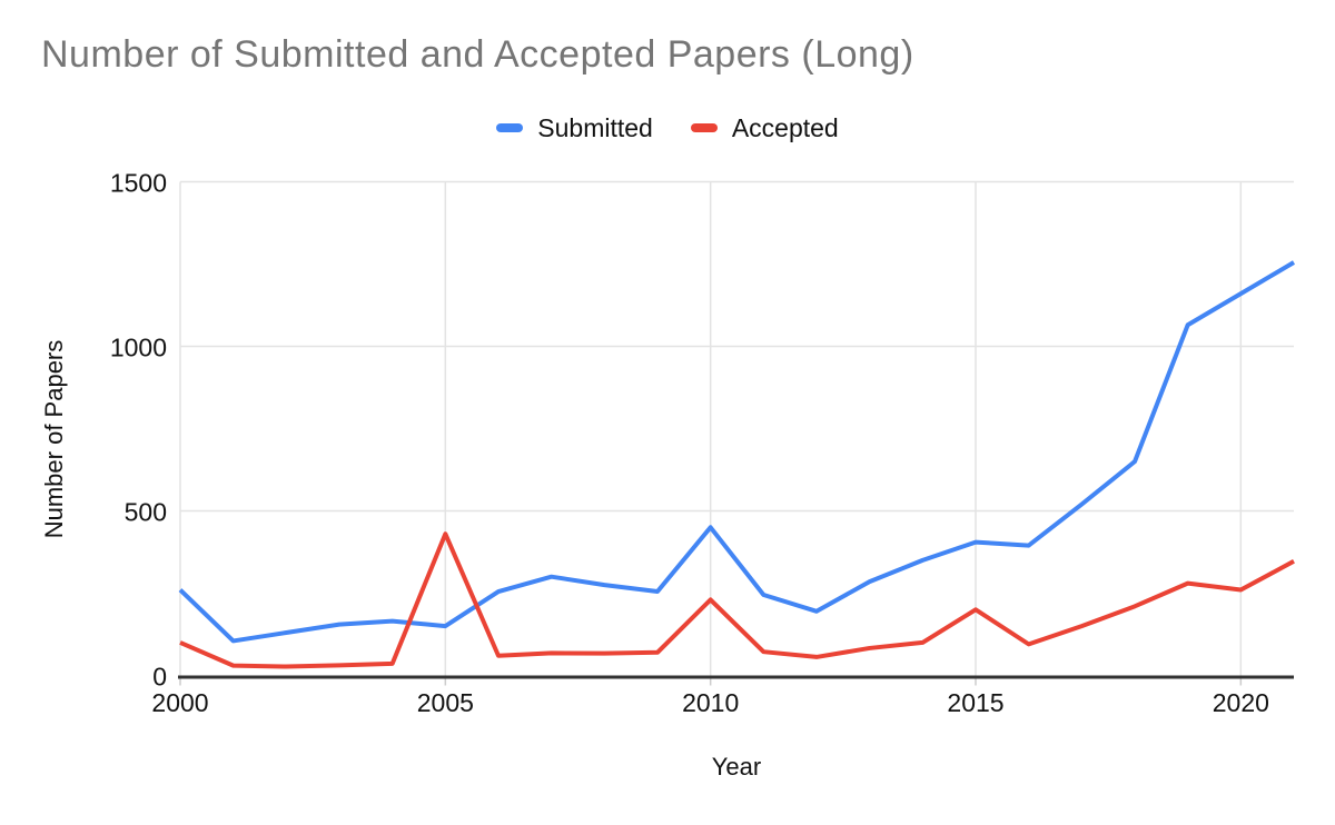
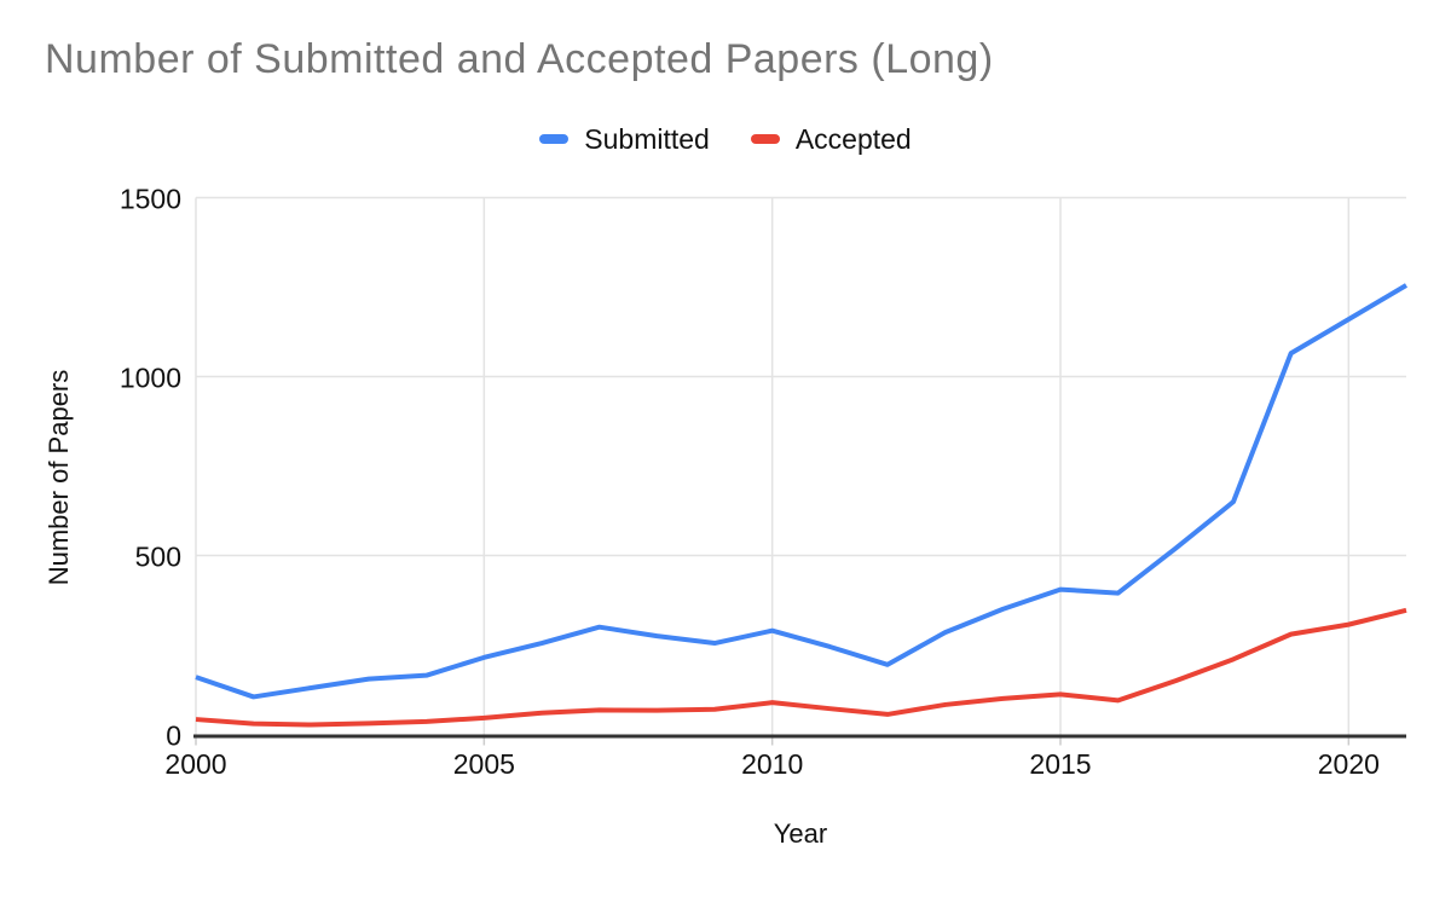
Submitted/2000: 260 -> 160
Accepted/2000: 100 -> 40
Submitted/2005: 150 -> 220
Accepted/2005: 430 -> 50
Submitted/2010: 450 -> 290
Accepted/2010: 230 -> 90
Accepted/2015: 200 -> 110
Accepted/2020: 260 -> 310
